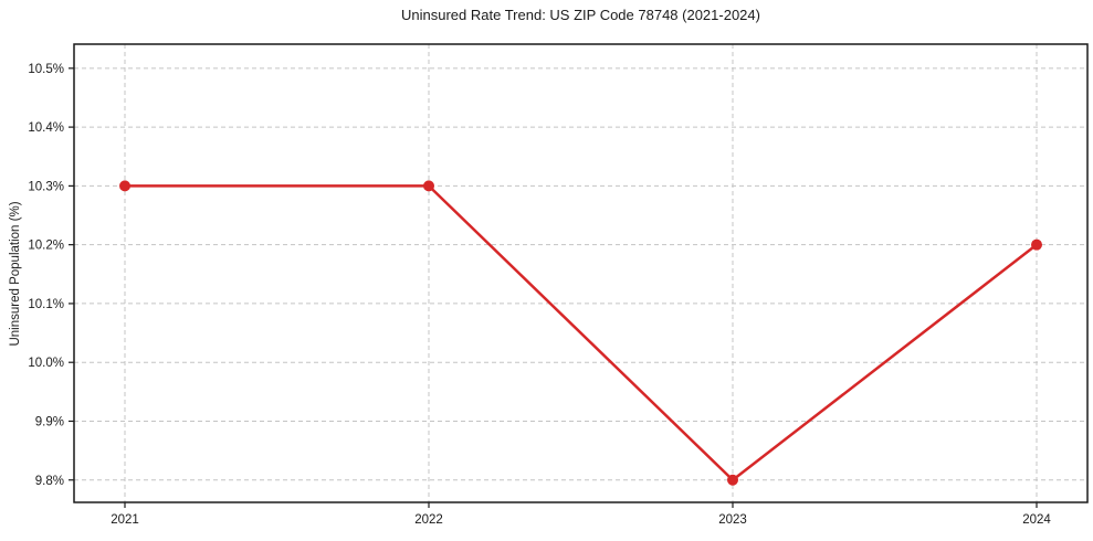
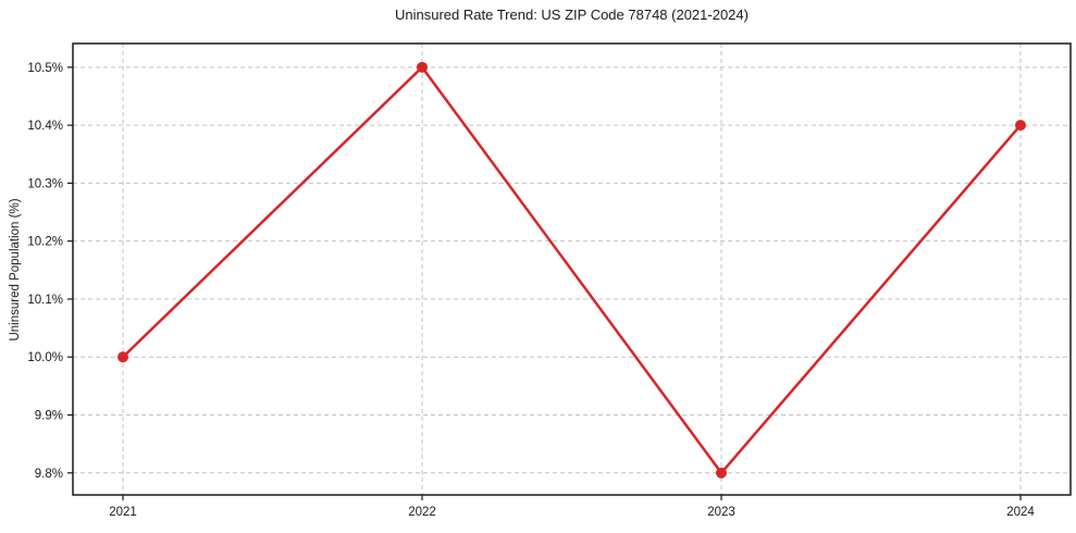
2021: 10.3% -> 10.0%
2022: 10.3% -> 10.5%
2024: 10.2% -> 10.4%
